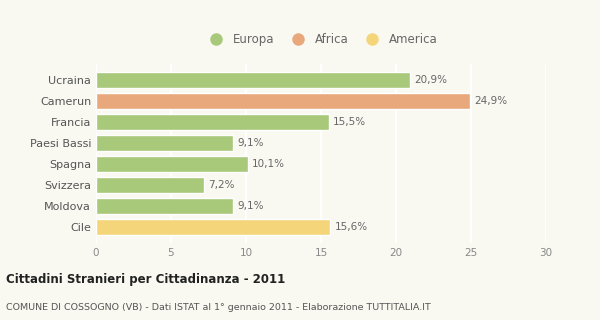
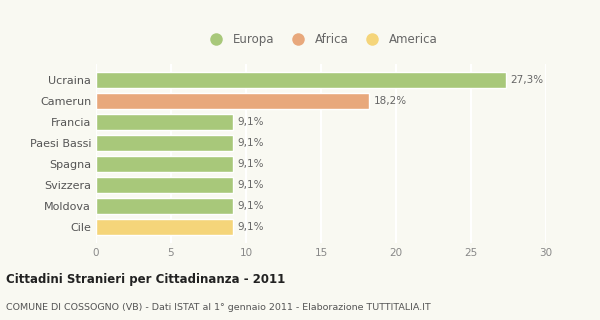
Ucraina: 20,9% -> 27,3%
Camerun: 24,9% -> 18,2%
Francia: 15,5% -> 9,1%
Spagna: 10,1% -> 9,1%
Svizzera: 7,2% -> 9,1%
Cile: 15,6% -> 9,1%
